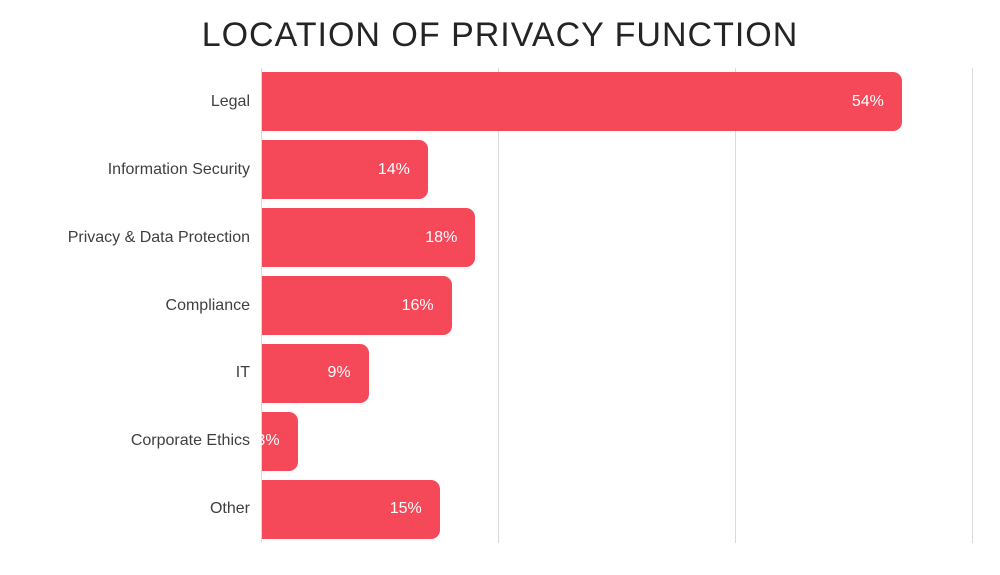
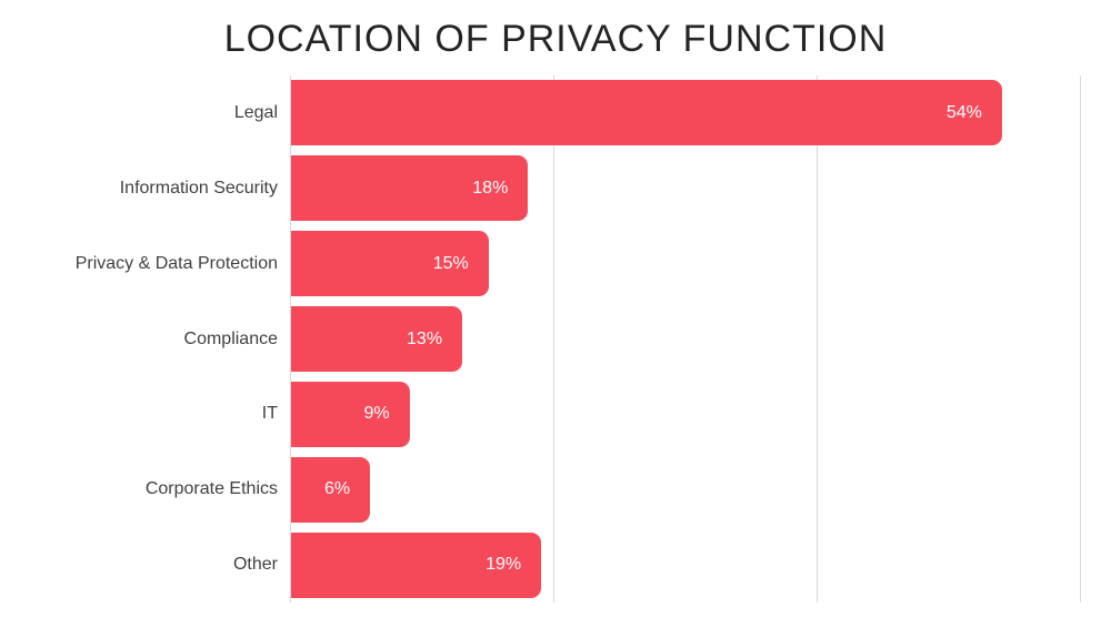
Information Security: 14% -> 18%
Privacy & Data Protection: 18% -> 15%
Compliance: 16% -> 13%
Corporate Ethics: 3% -> 6%
Other: 15% -> 19%
